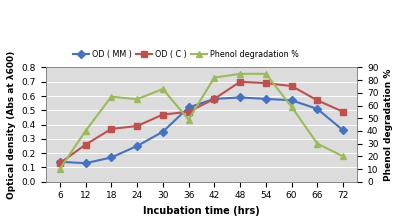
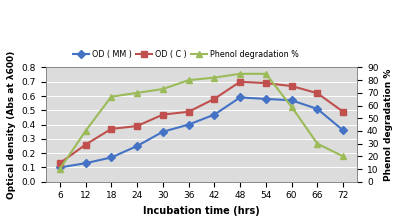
OD ( MM )/6: 0.14 -> 0.10
Phenol degradation %/24: 65 -> 70
OD ( MM )/36: 0.52 -> 0.40
Phenol degradation %/36: 49 -> 80
OD ( MM )/42: 0.58 -> 0.47
OD ( C )/66: 0.57 -> 0.62
